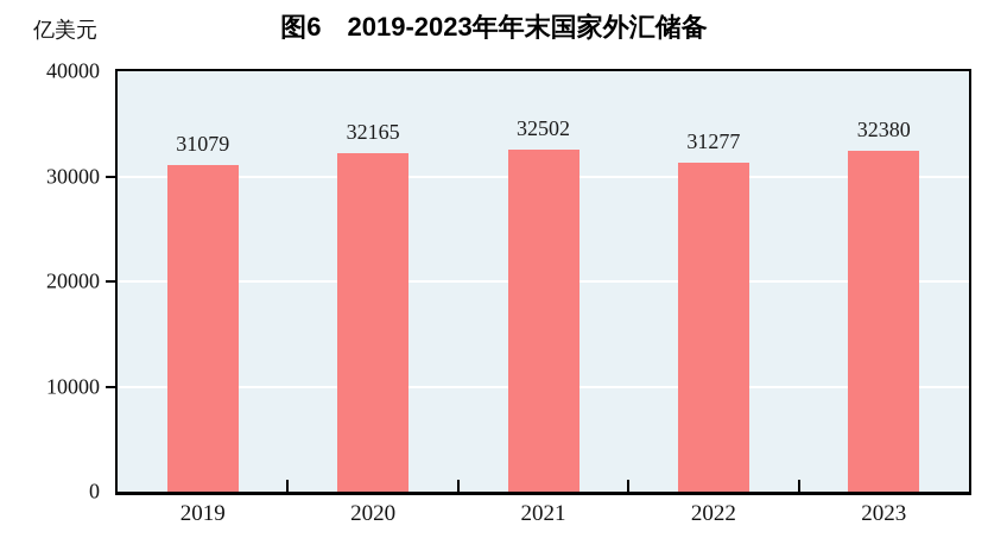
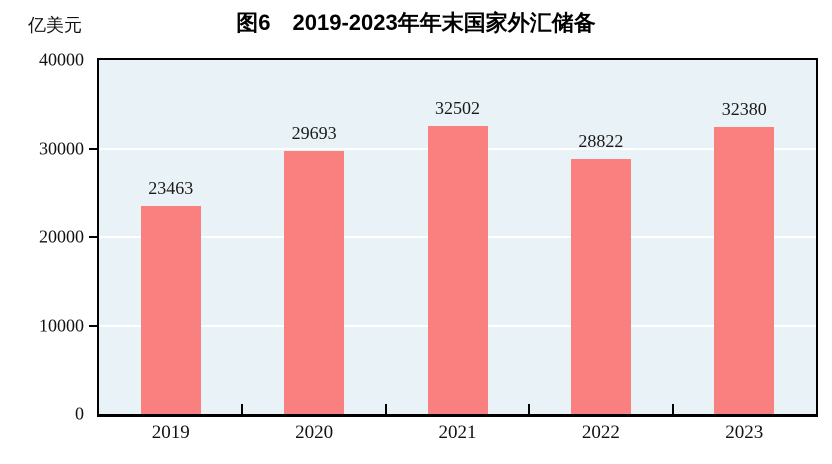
2019: 31079 -> 23463
2020: 32165 -> 29693
2022: 31277 -> 28822
